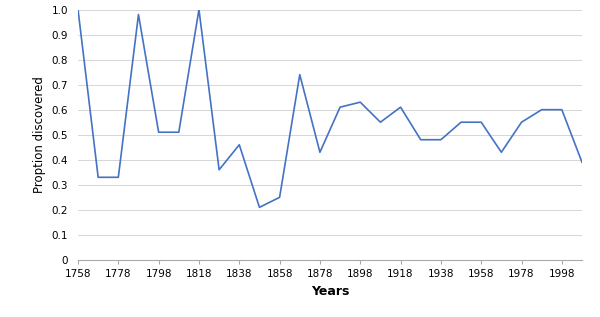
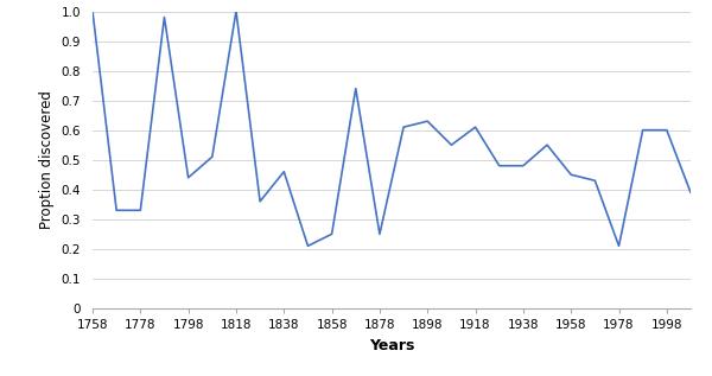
1798: 0.51 -> 0.44
1878: 0.43 -> 0.25
1958: 0.55 -> 0.45
1978: 0.55 -> 0.21
